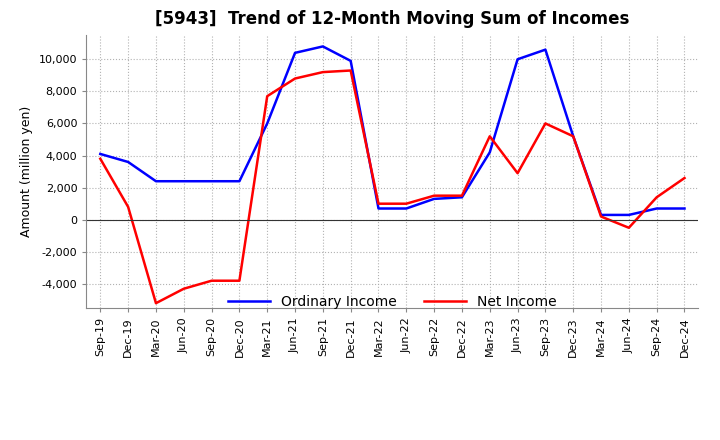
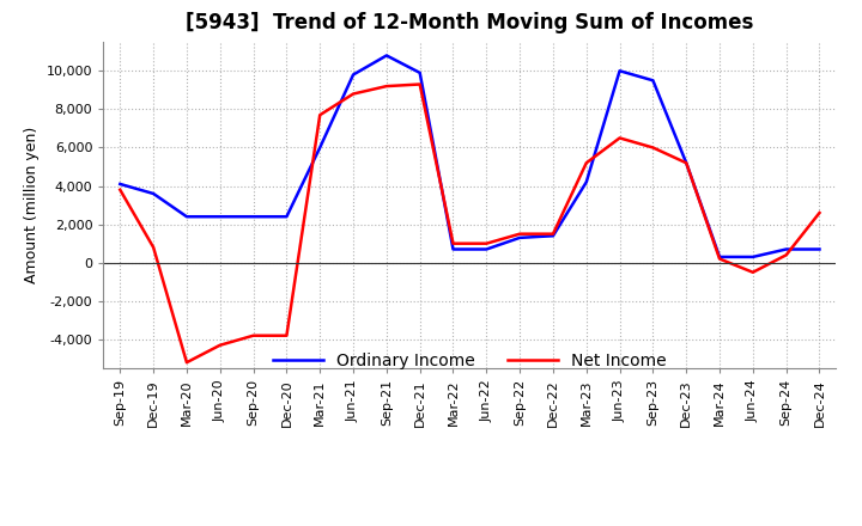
Ordinary Income/Jun-21: 10,400 -> 9,800
Net Income/Jun-23: 2,900 -> 6,500
Ordinary Income/Sep-23: 10,600 -> 9,500
Net Income/Sep-24: 1,400 -> 400
